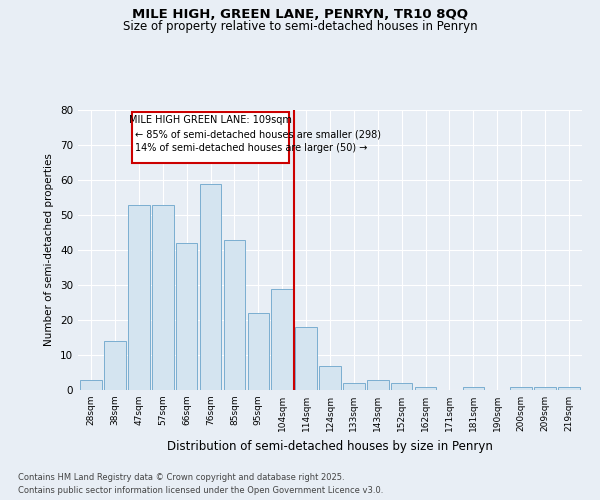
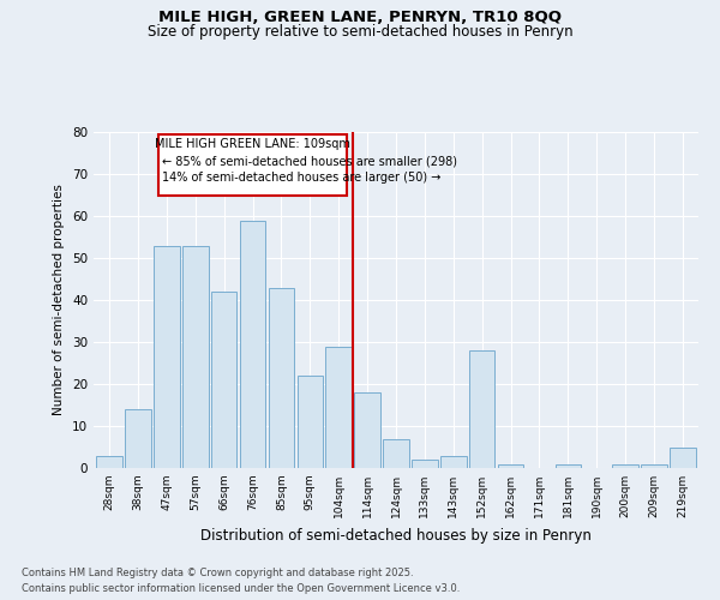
152sqm: 2 -> 28
219sqm: 1 -> 5
